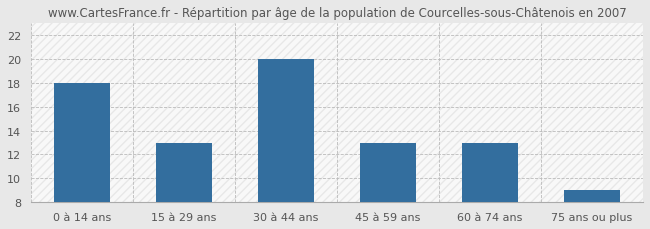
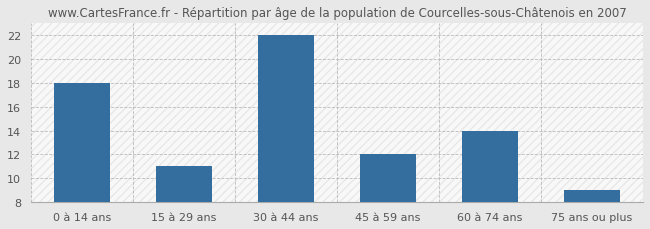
15 à 29 ans: 13 -> 11
30 à 44 ans: 20 -> 22
45 à 59 ans: 13 -> 12
60 à 74 ans: 13 -> 14
